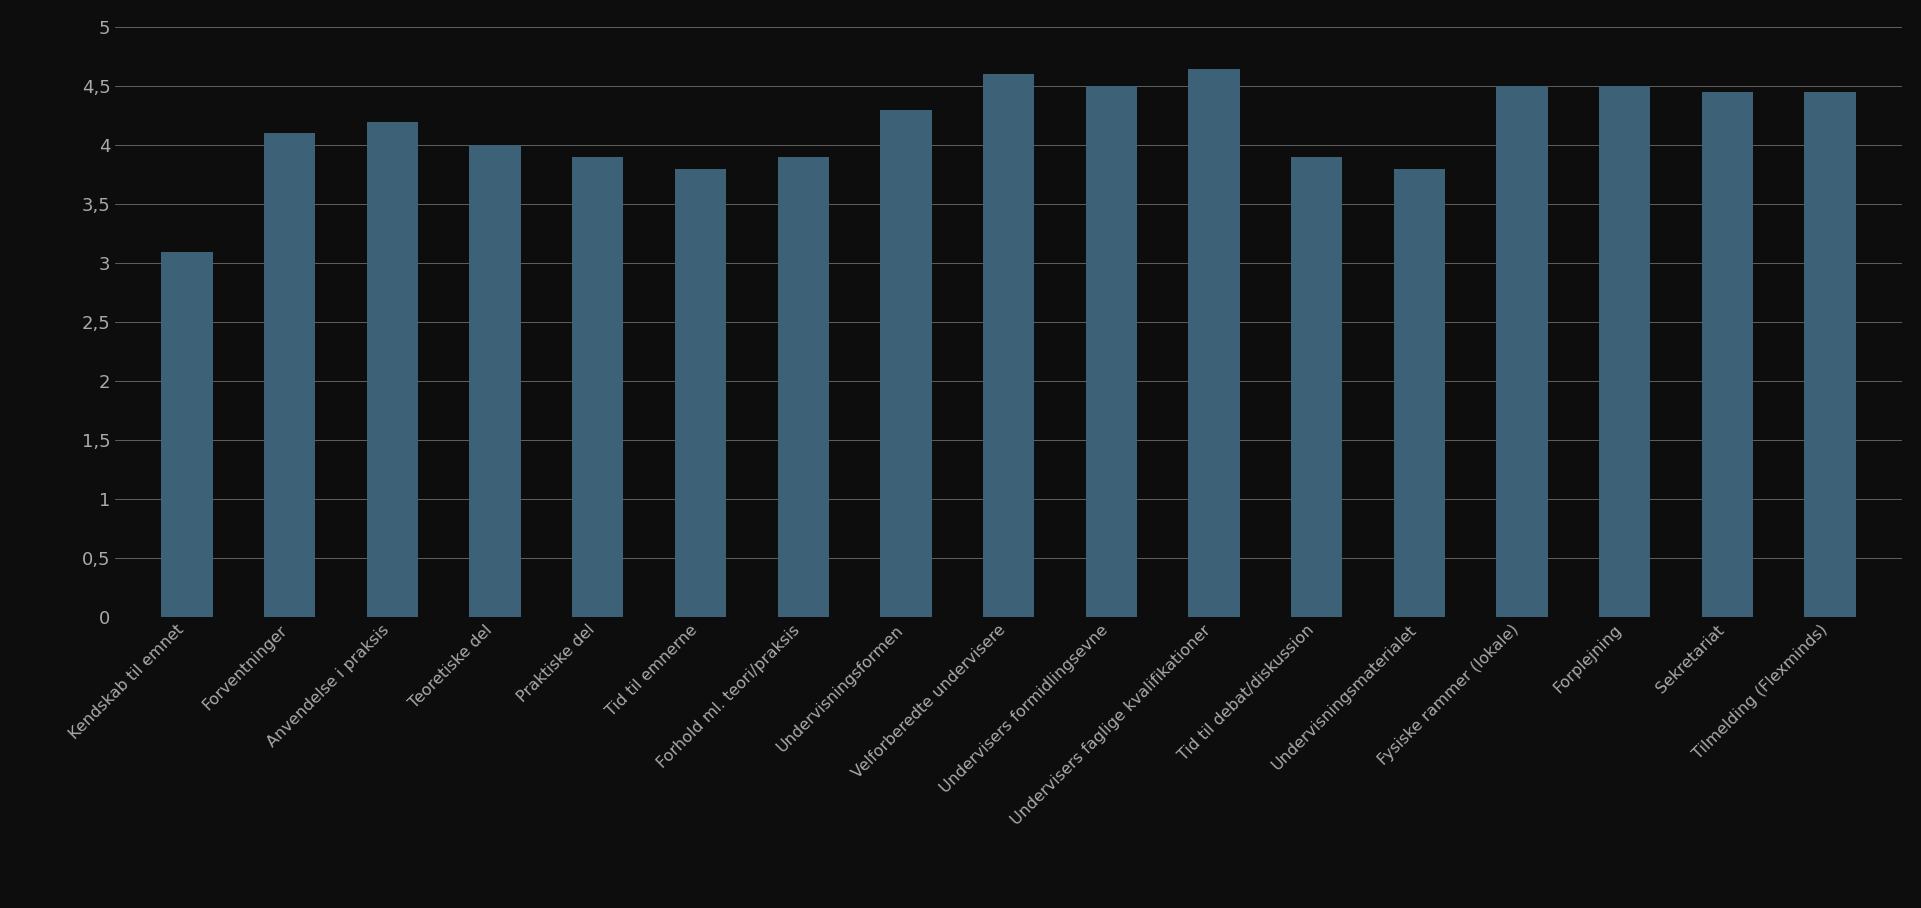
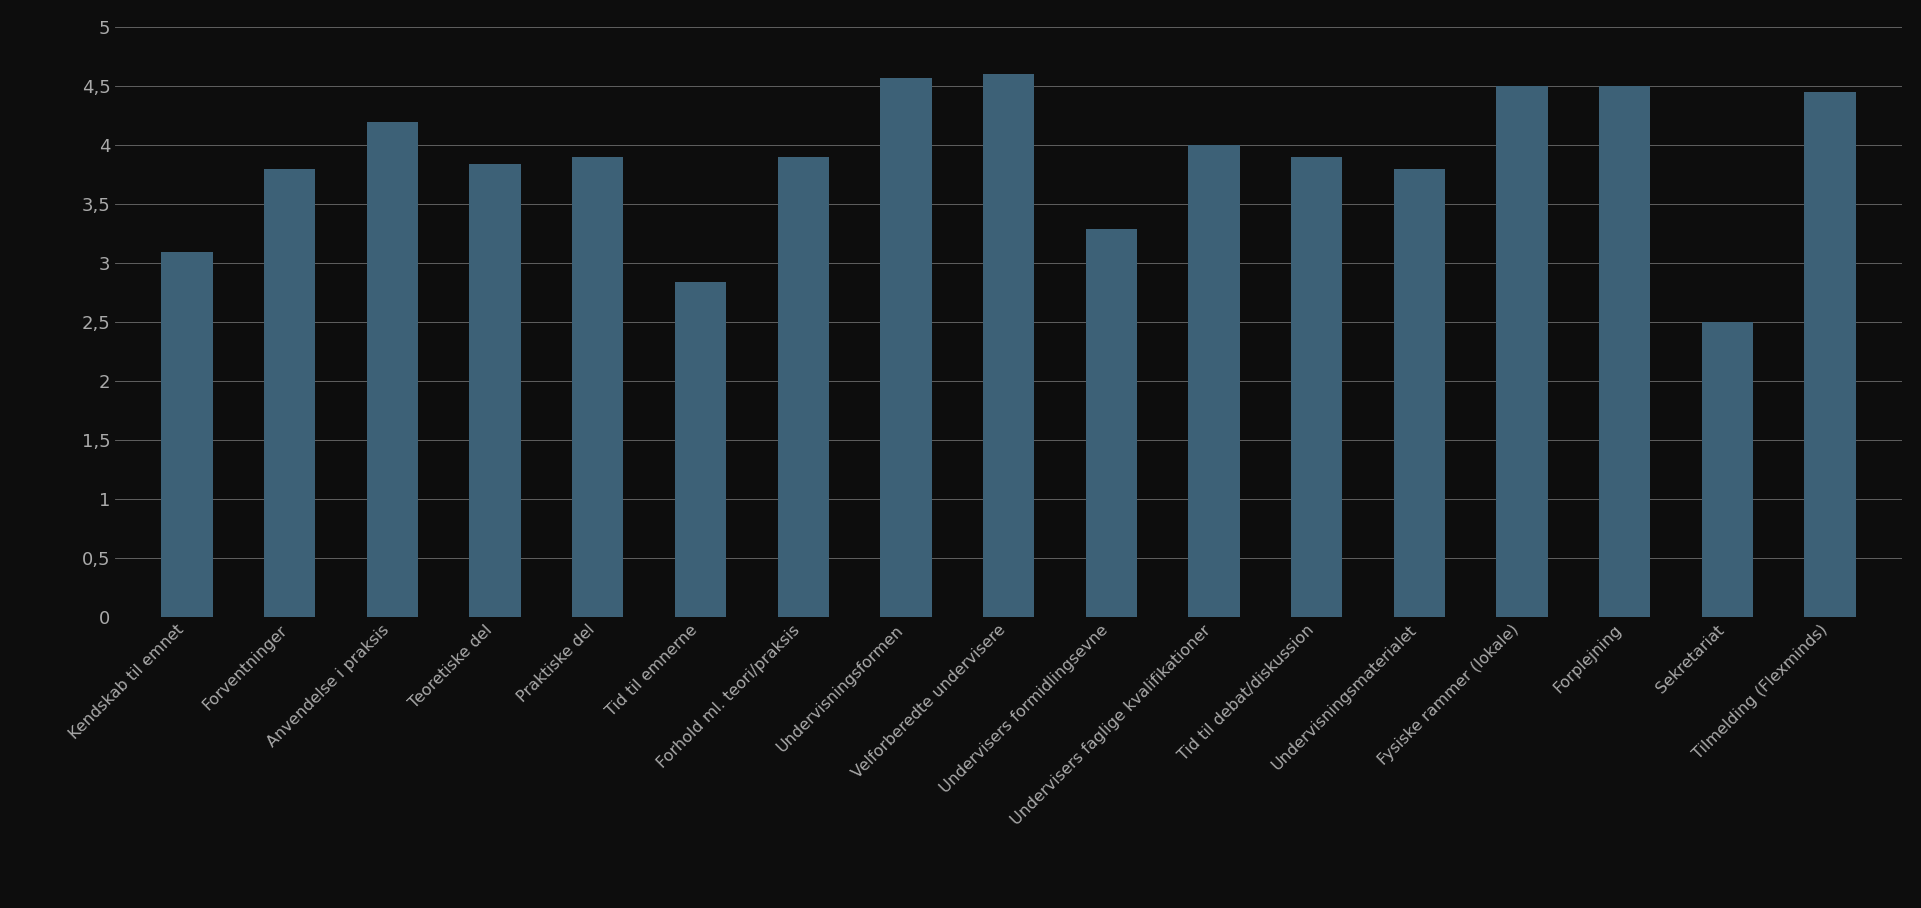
Forventninger: 4,10 -> 3,80
Teoretiske del: 4,00 -> 3,84
Tid til emnerne: 3,80 -> 2,84
Undervisningsformen: 4,30 -> 4,57
Undervisers formidlingsevne: 4,50 -> 3,29
Undervisers faglige kvalifikationer: 4,65 -> 4,00
Sekretariat: 4,45 -> 2,50
